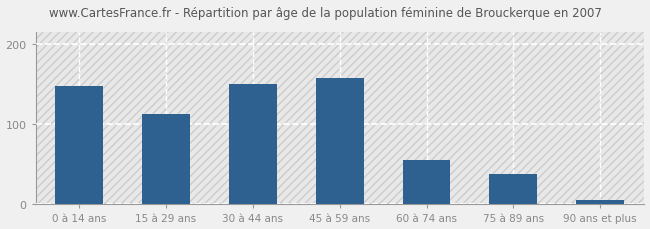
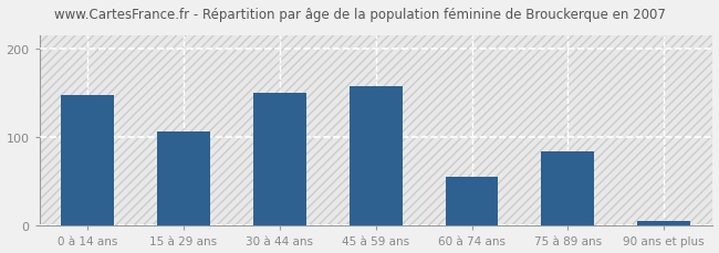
15 à 29 ans: 113 -> 106
75 à 89 ans: 38 -> 84
